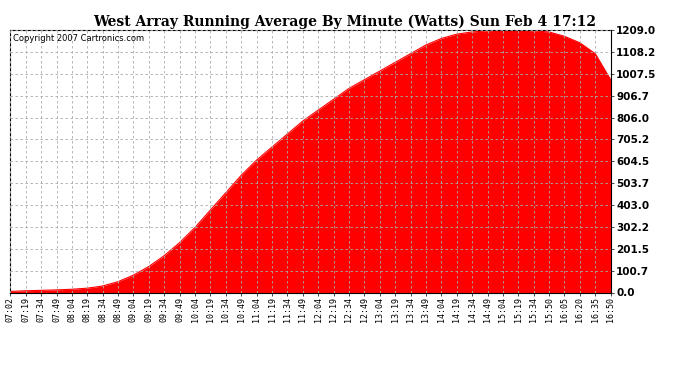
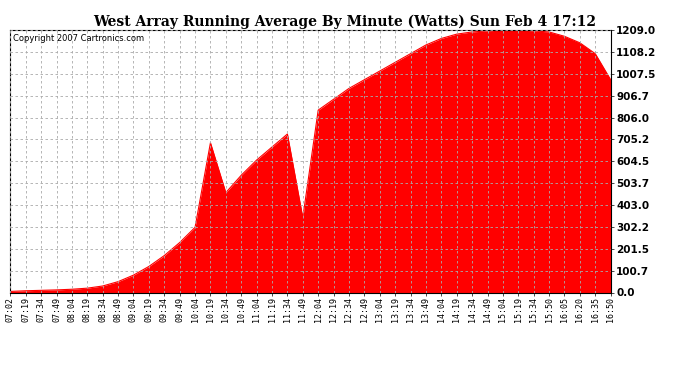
10:19: 380 -> 690
11:49: 790 -> 345
